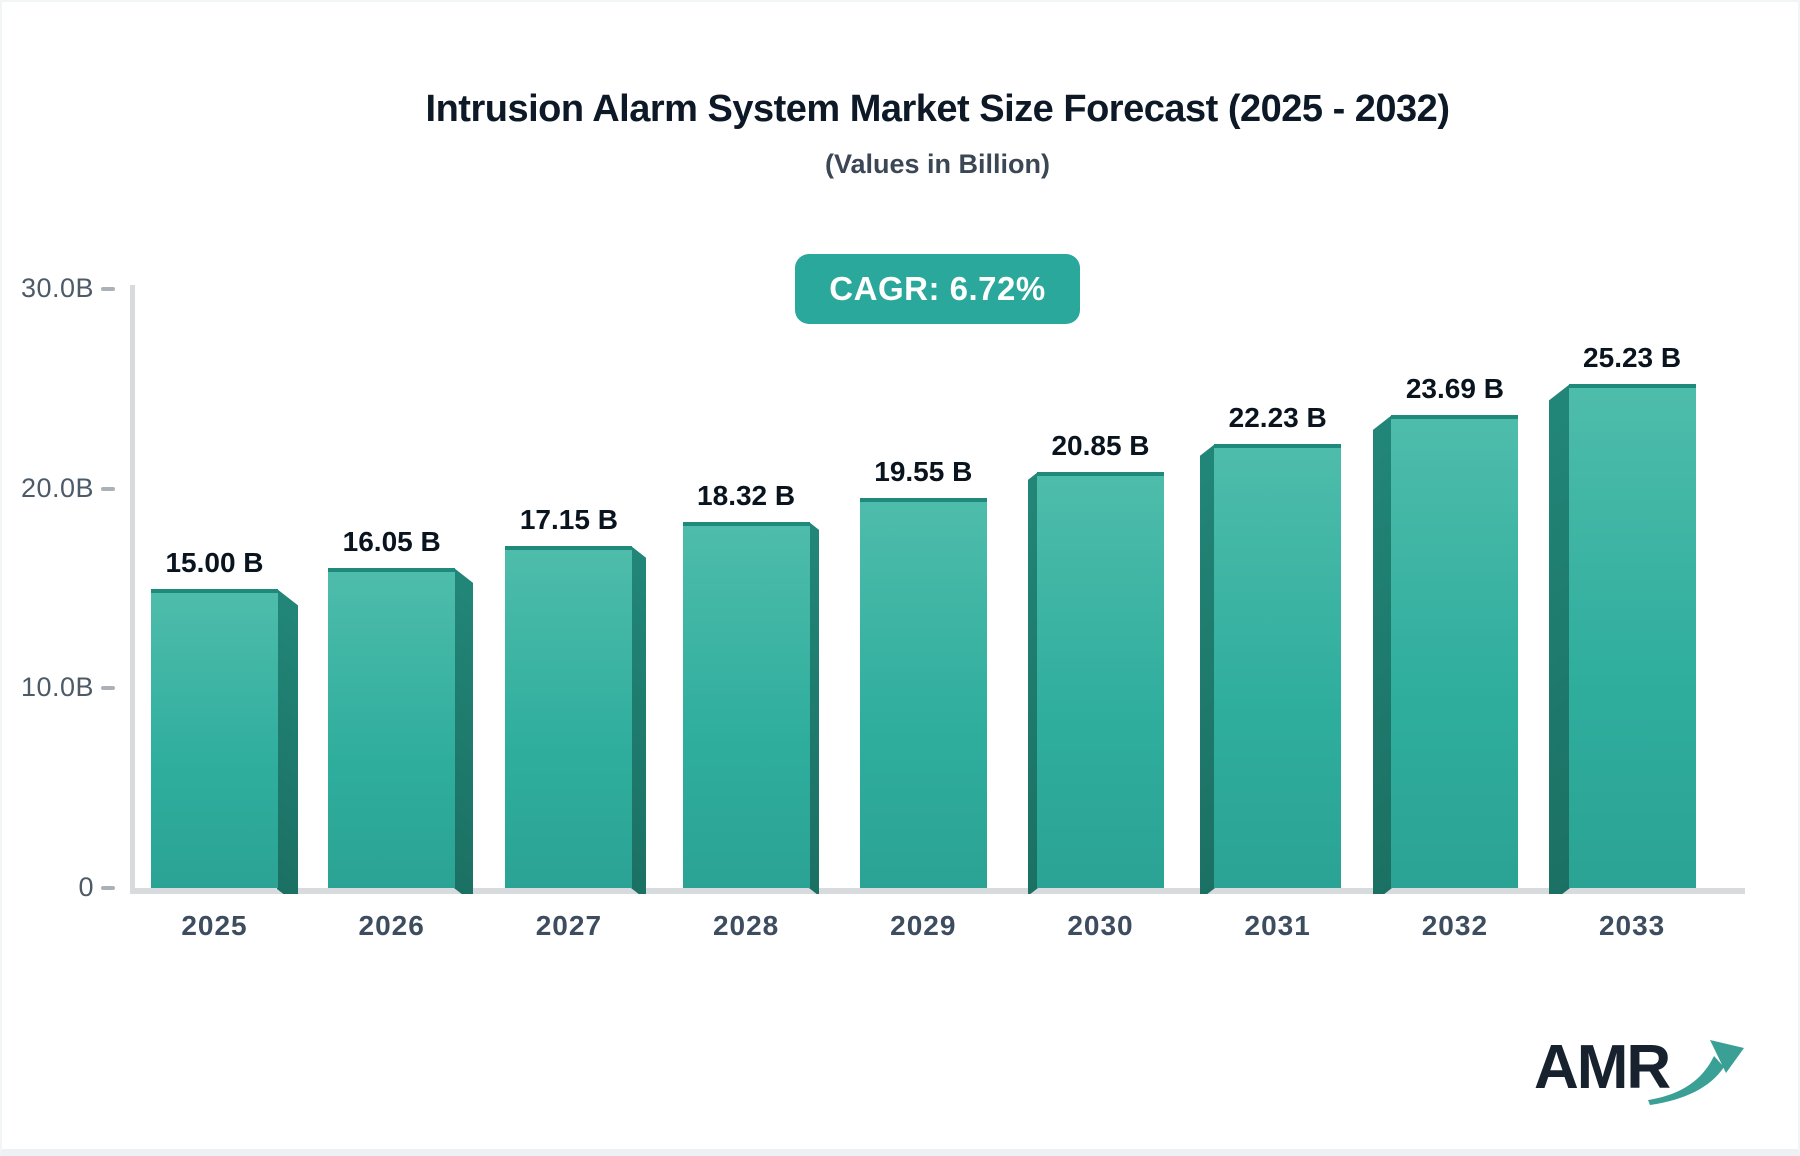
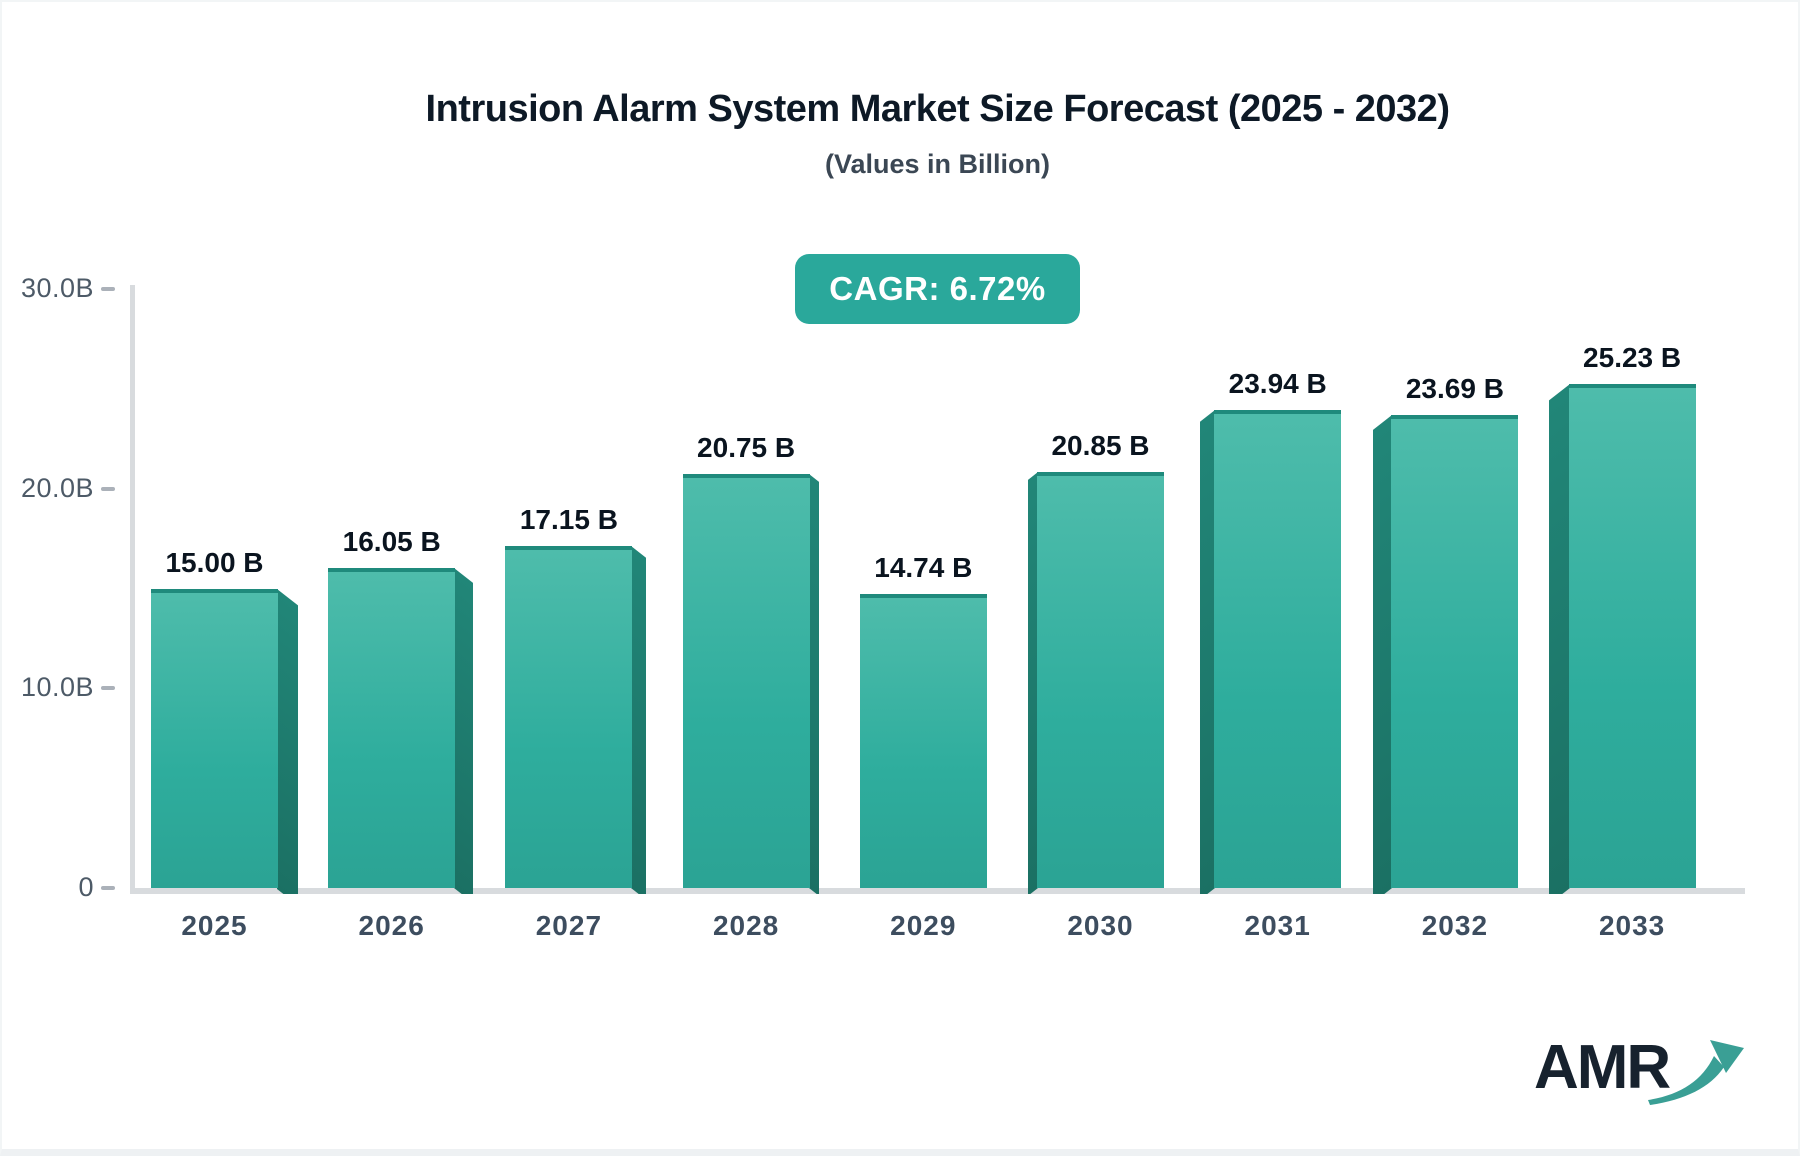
2028: 18.32 -> 20.75
2029: 19.55 -> 14.74
2031: 22.23 -> 23.94
